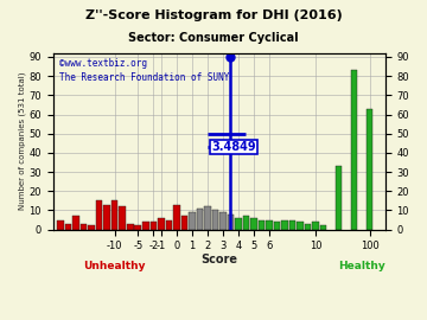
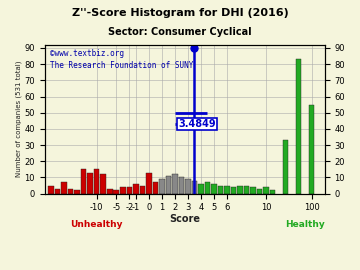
100: 63 -> 55
